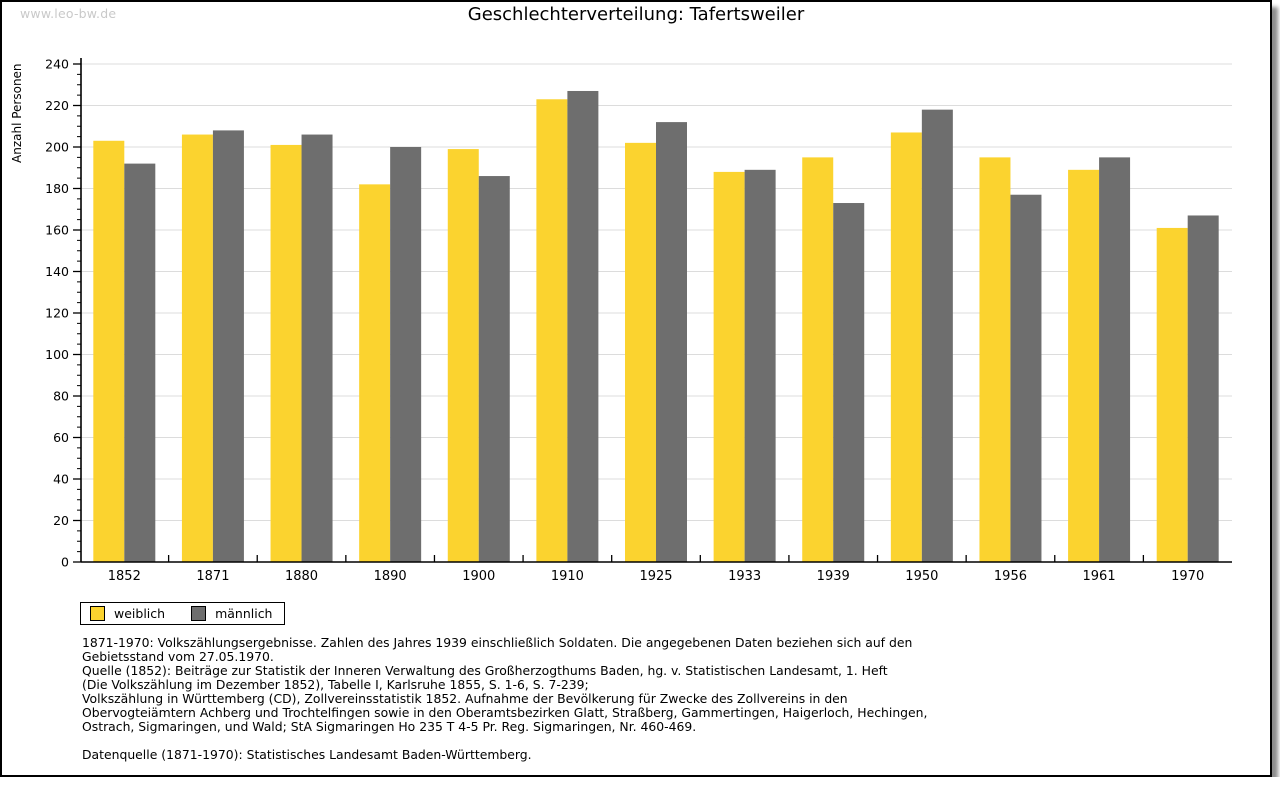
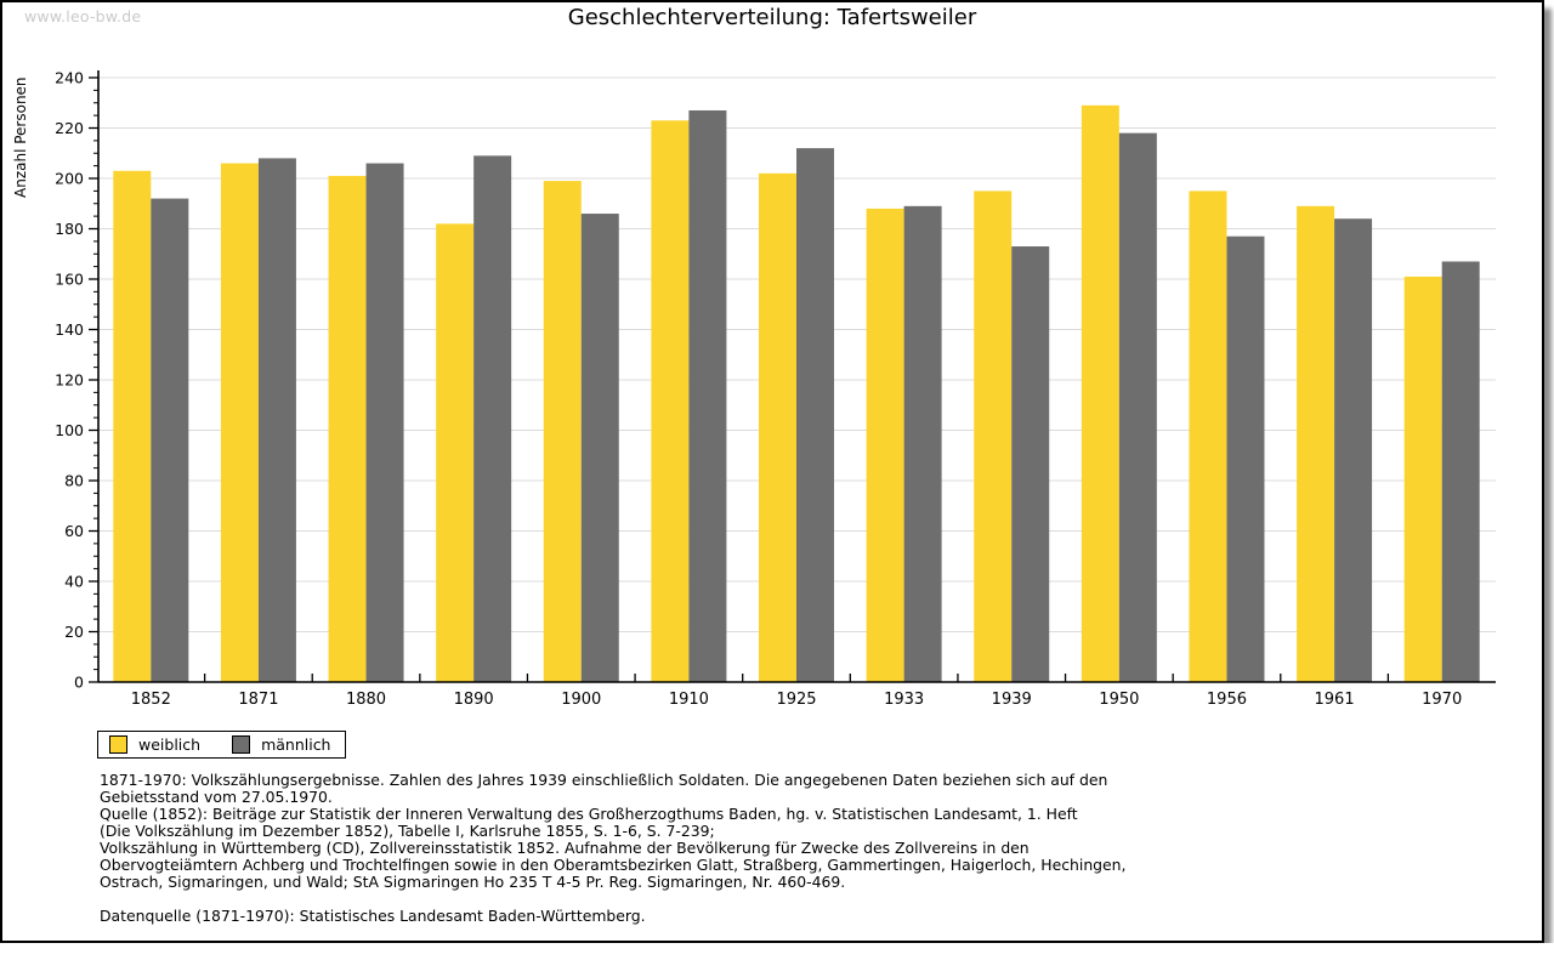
männlich/1890: 200 -> 209
weiblich/1950: 207 -> 229
männlich/1961: 195 -> 184
